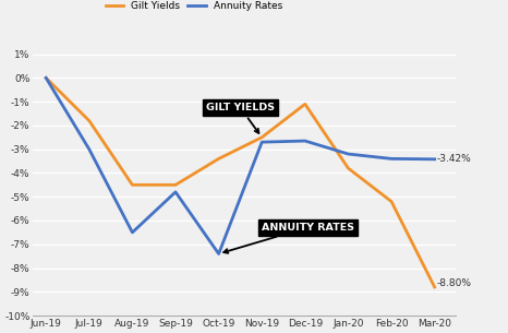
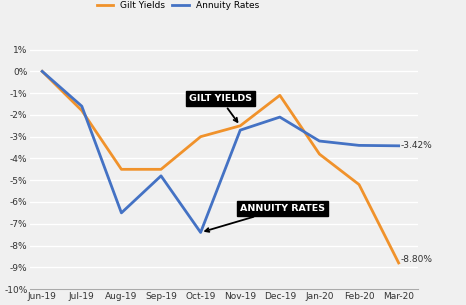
Annuity Rates/Jul-19: -3.00% -> -1.60%
Gilt Yields/Oct-19: -3.4% -> -3.0%
Annuity Rates/Dec-19: -2.65% -> -2.10%
